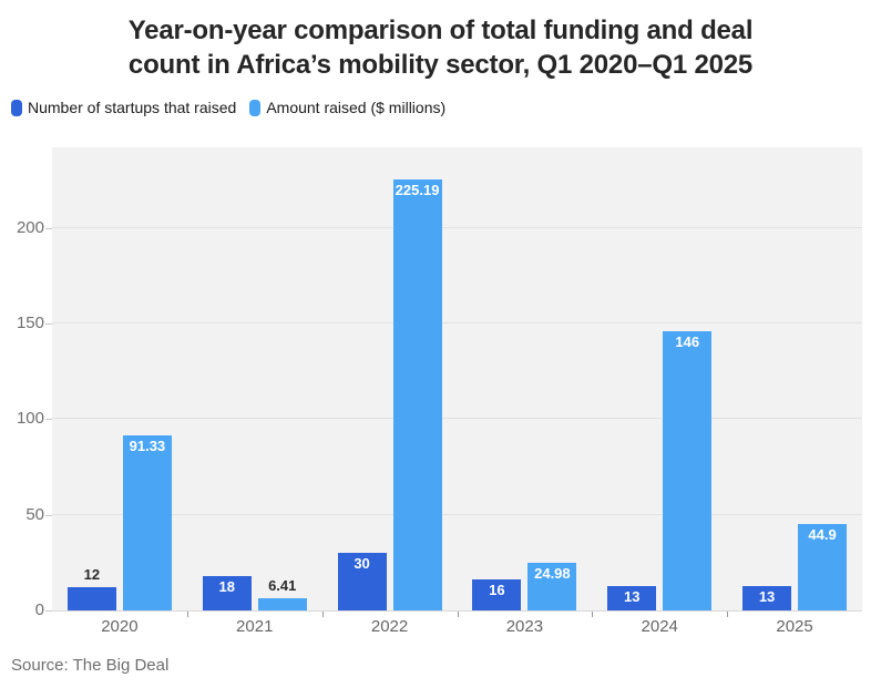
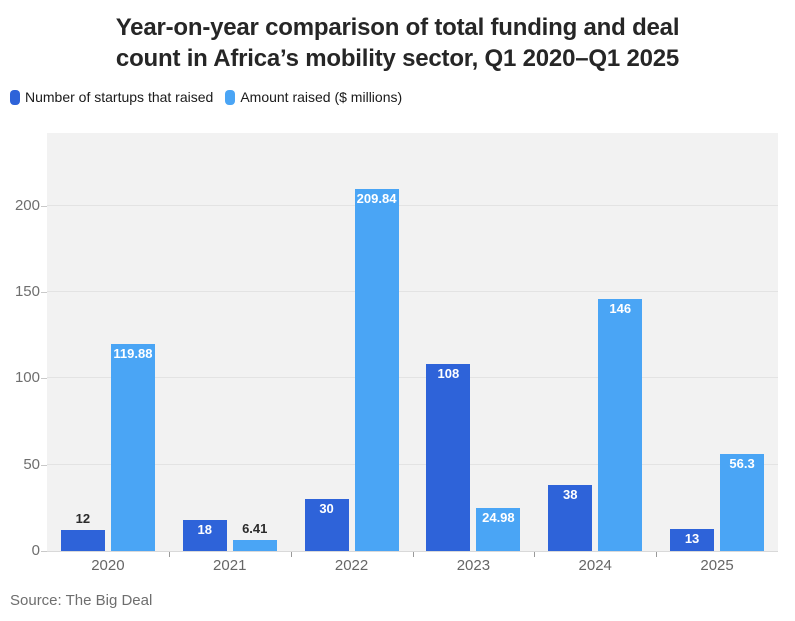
Amount raised ($ millions)/2020: 91.33 -> 119.88
Amount raised ($ millions)/2022: 225.19 -> 209.84
Number of startups that raised/2023: 16 -> 108
Number of startups that raised/2024: 13 -> 38
Amount raised ($ millions)/2025: 44.9 -> 56.3
